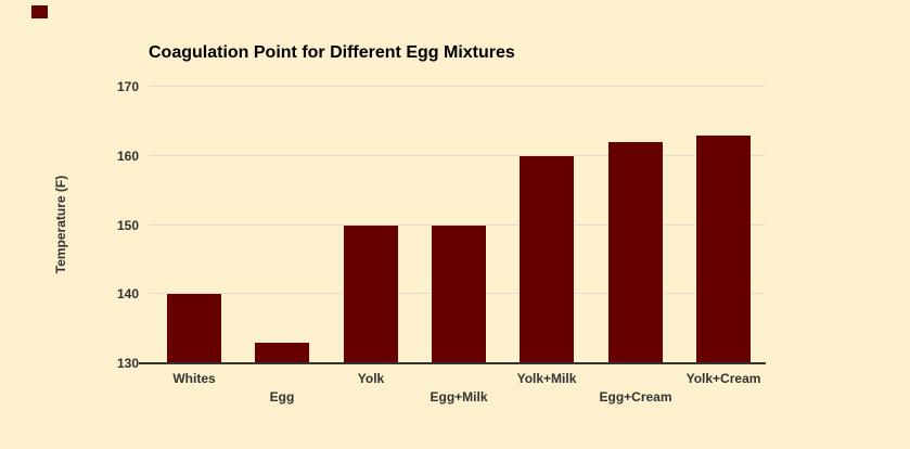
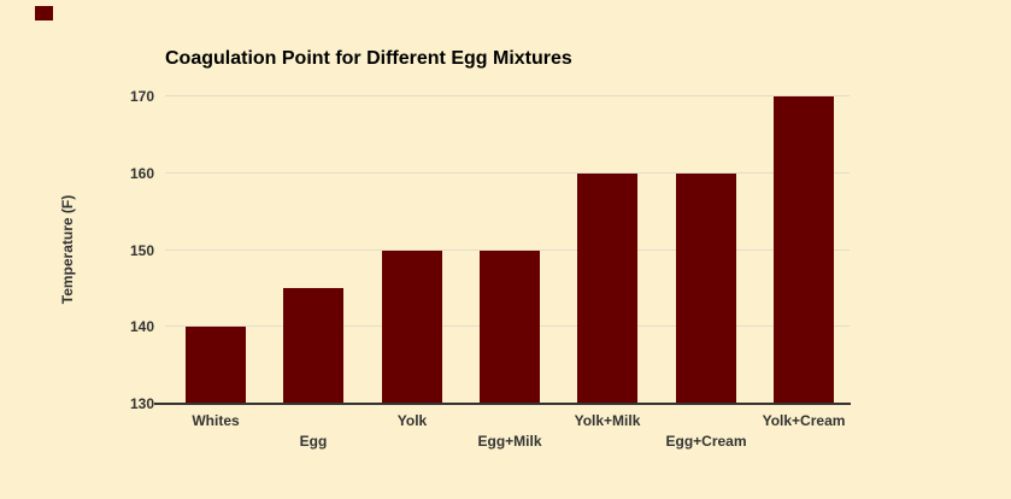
Egg: 133 -> 145
Egg+Cream: 162 -> 160
Yolk+Cream: 163 -> 170
